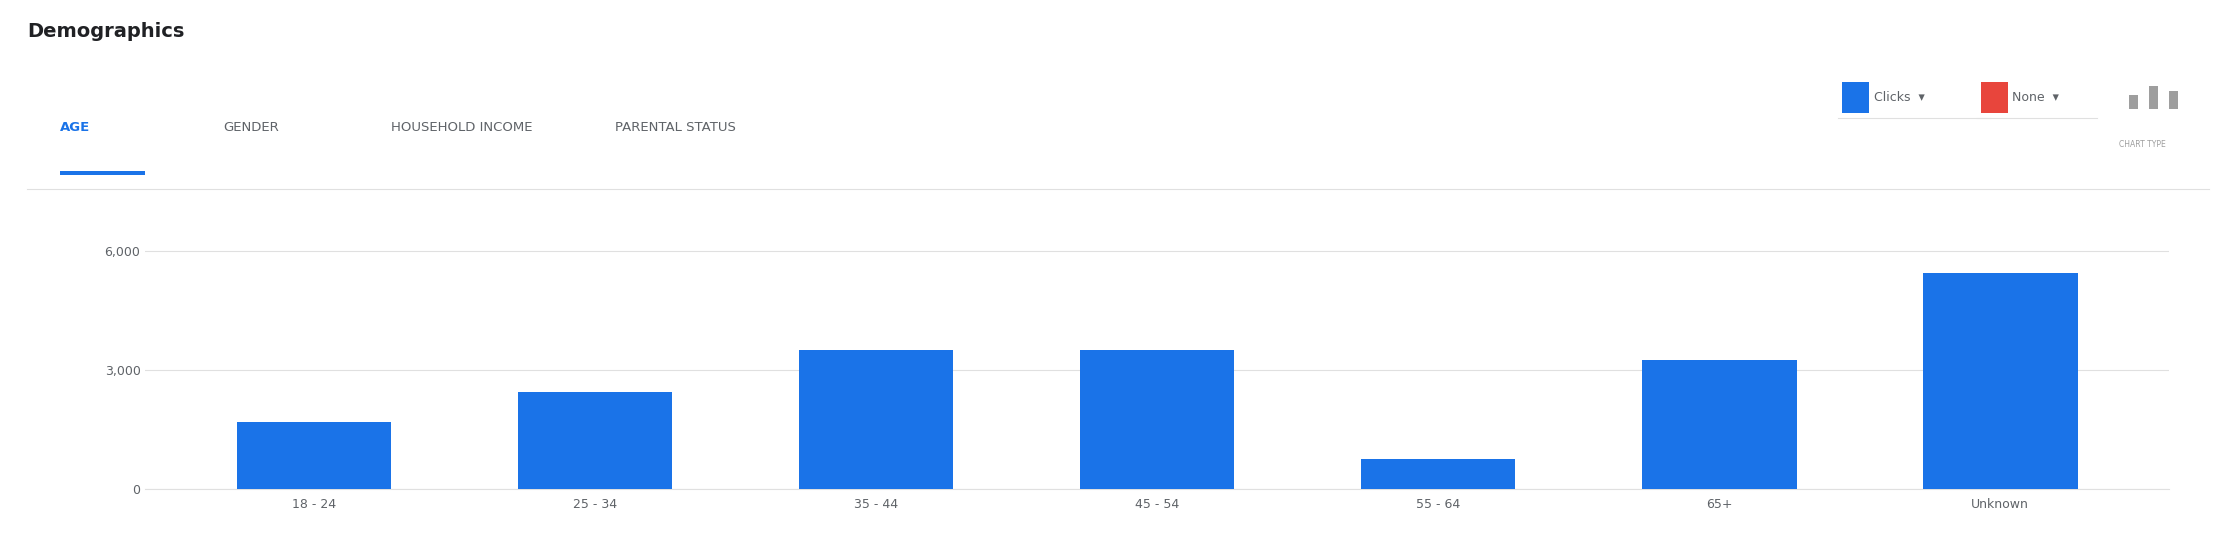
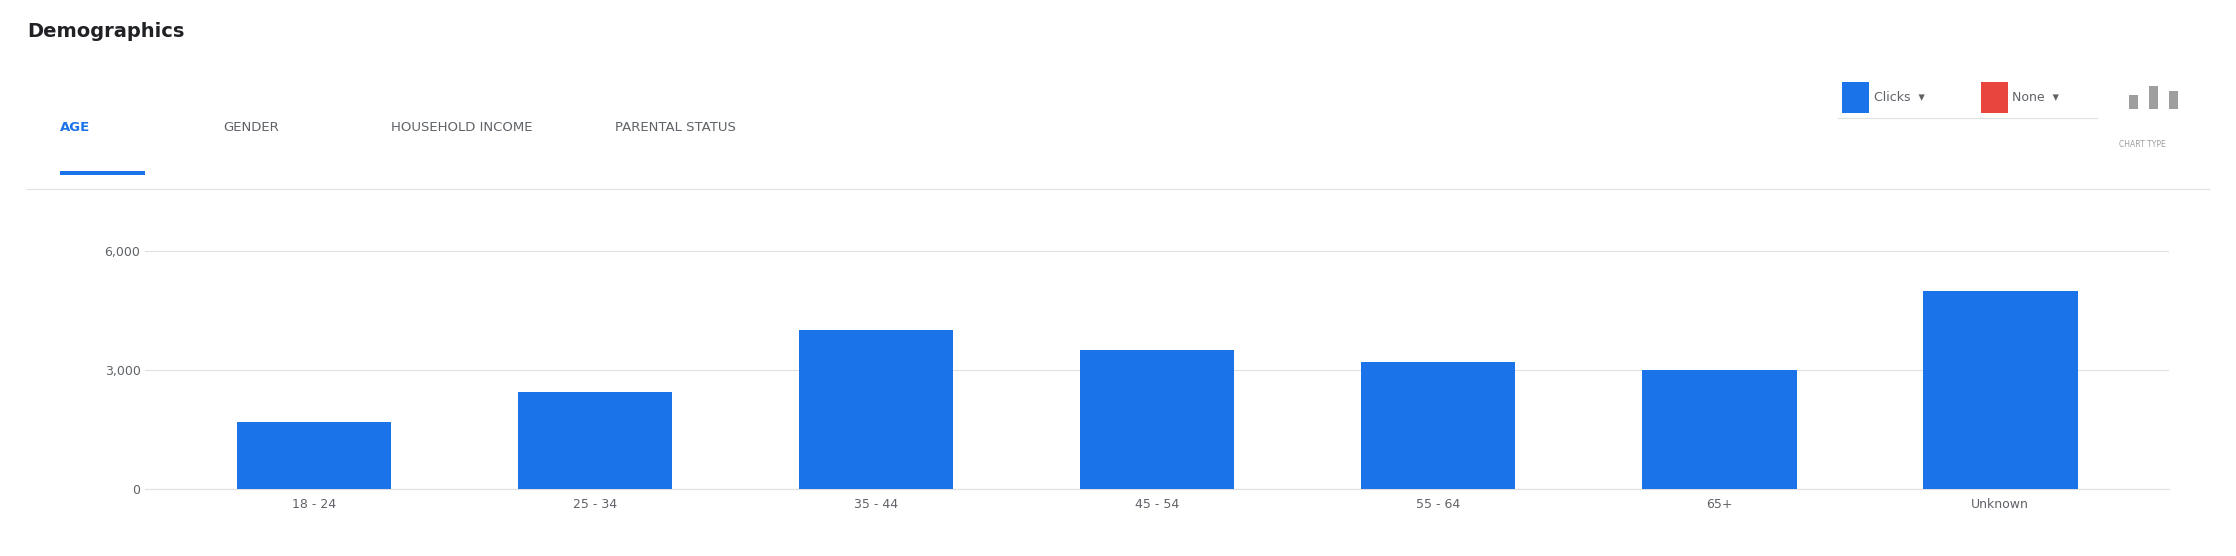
35 - 44: 3,500 -> 4,000
55 - 64: 750 -> 3,200
65+: 3,250 -> 3,000
Unknown: 5,450 -> 5,000
